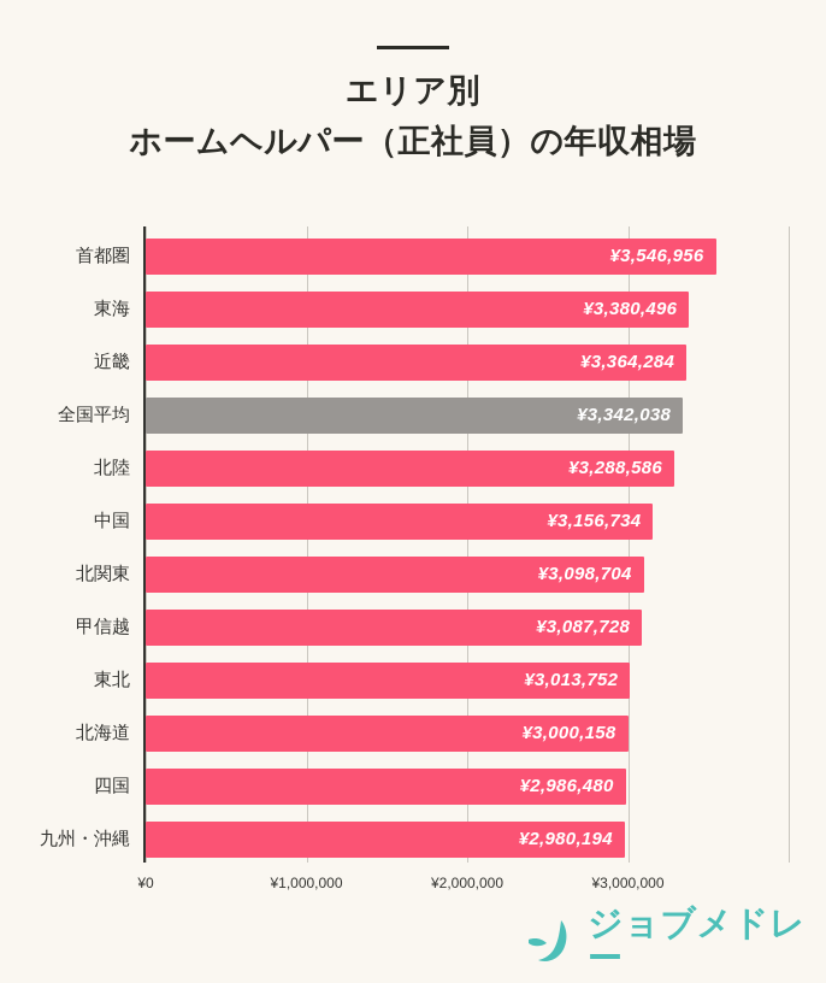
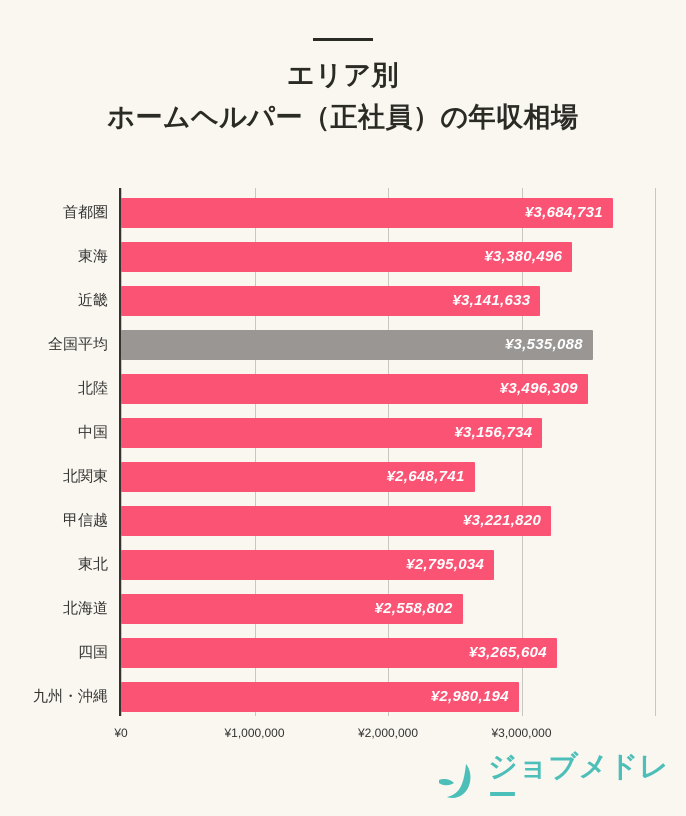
首都圏: ¥3,546,956 -> ¥3,684,731
近畿: ¥3,364,284 -> ¥3,141,633
全国平均: ¥3,342,038 -> ¥3,535,088
北陸: ¥3,288,586 -> ¥3,496,309
北関東: ¥3,098,704 -> ¥2,648,741
甲信越: ¥3,087,728 -> ¥3,221,820
東北: ¥3,013,752 -> ¥2,795,034
北海道: ¥3,000,158 -> ¥2,558,802
四国: ¥2,986,480 -> ¥3,265,604
